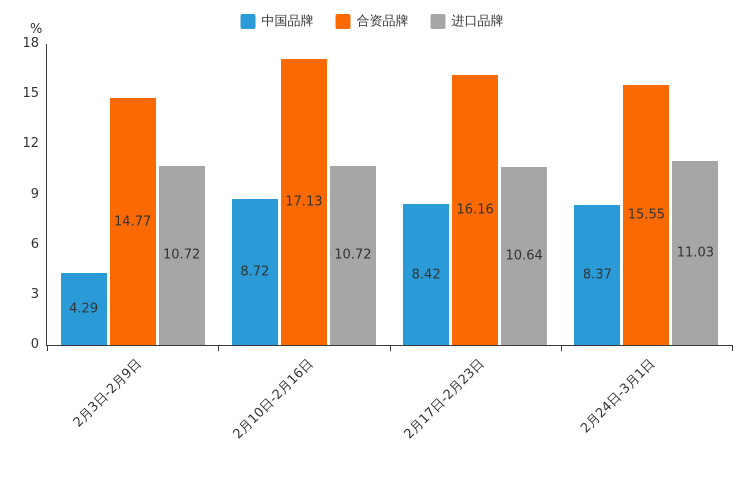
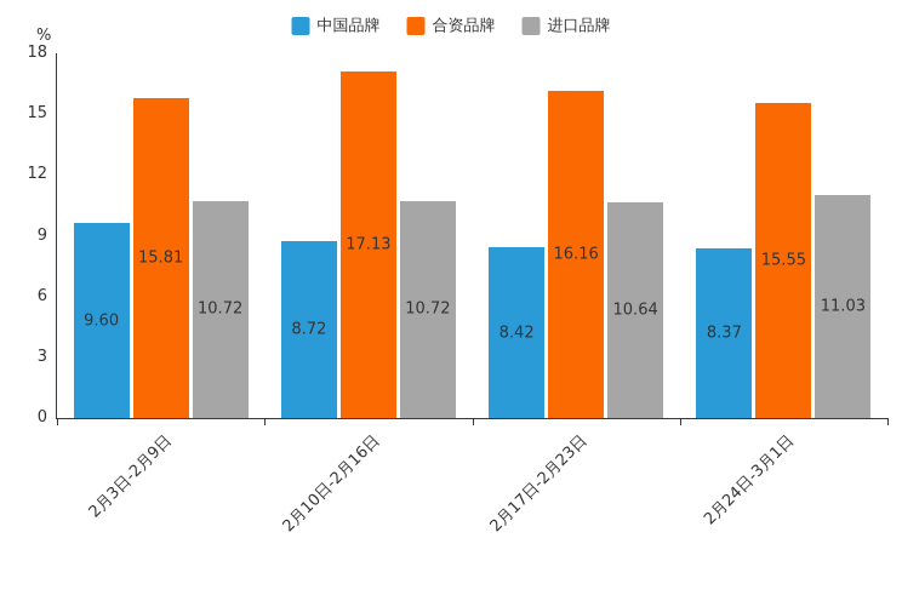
中国品牌/2月3日-2月9日: 4.29 -> 9.60
合资品牌/2月3日-2月9日: 14.77 -> 15.81
